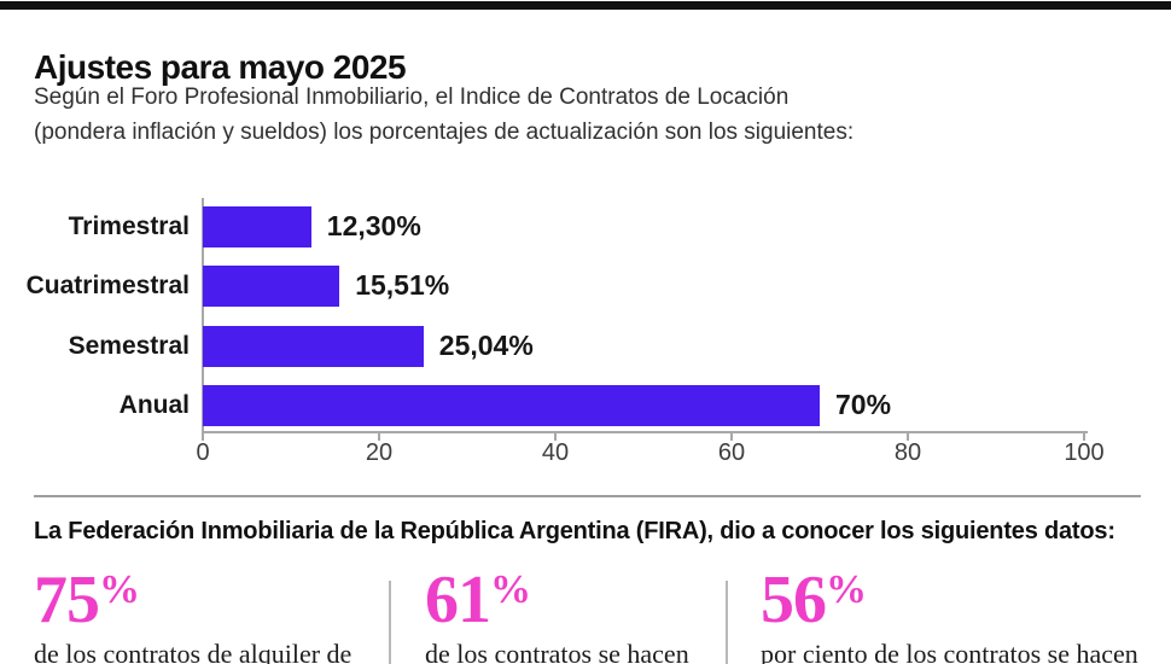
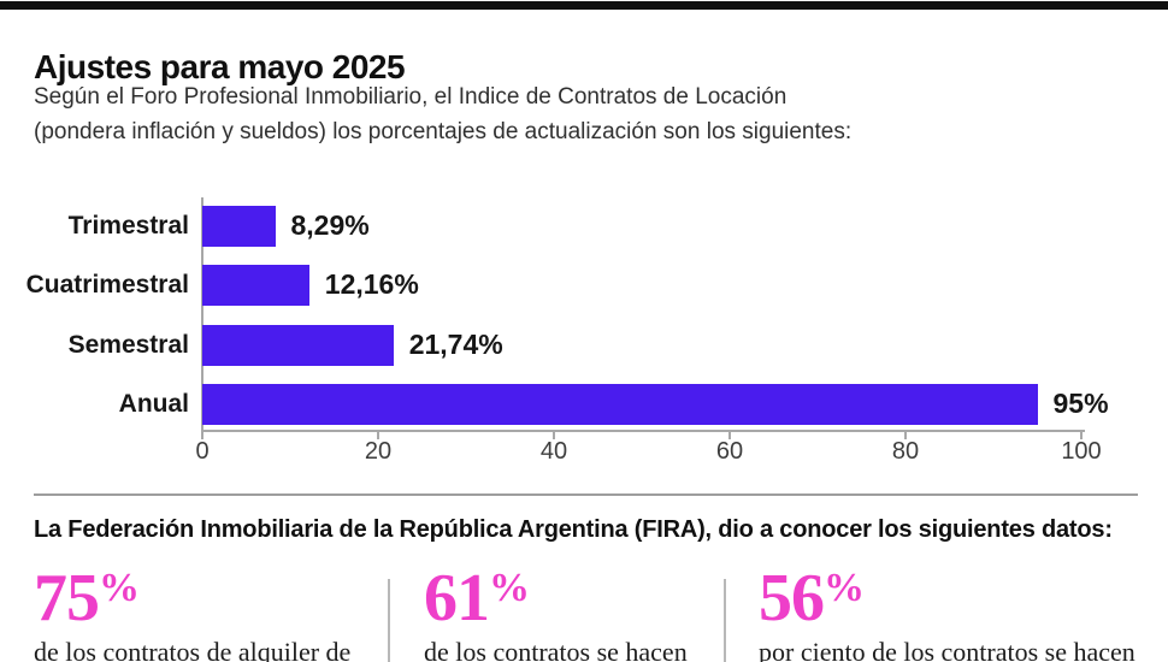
Trimestral: 12,30% -> 8,29%
Cuatrimestral: 15,51% -> 12,16%
Semestral: 25,04% -> 21,74%
Anual: 70% -> 95%
